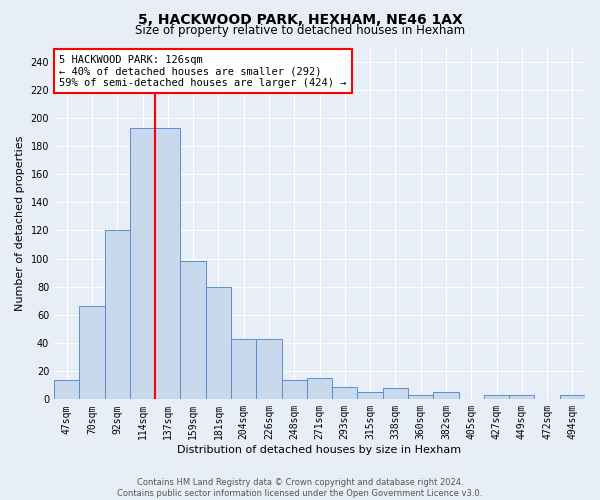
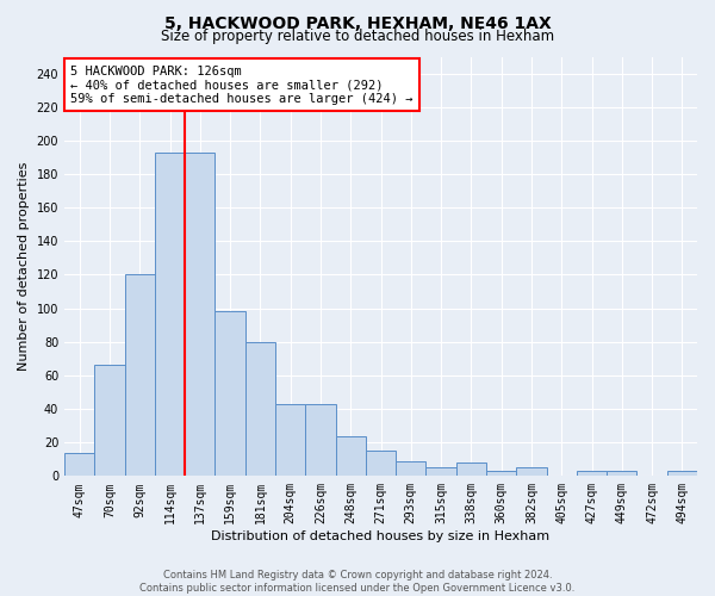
248sqm: 14 -> 24
